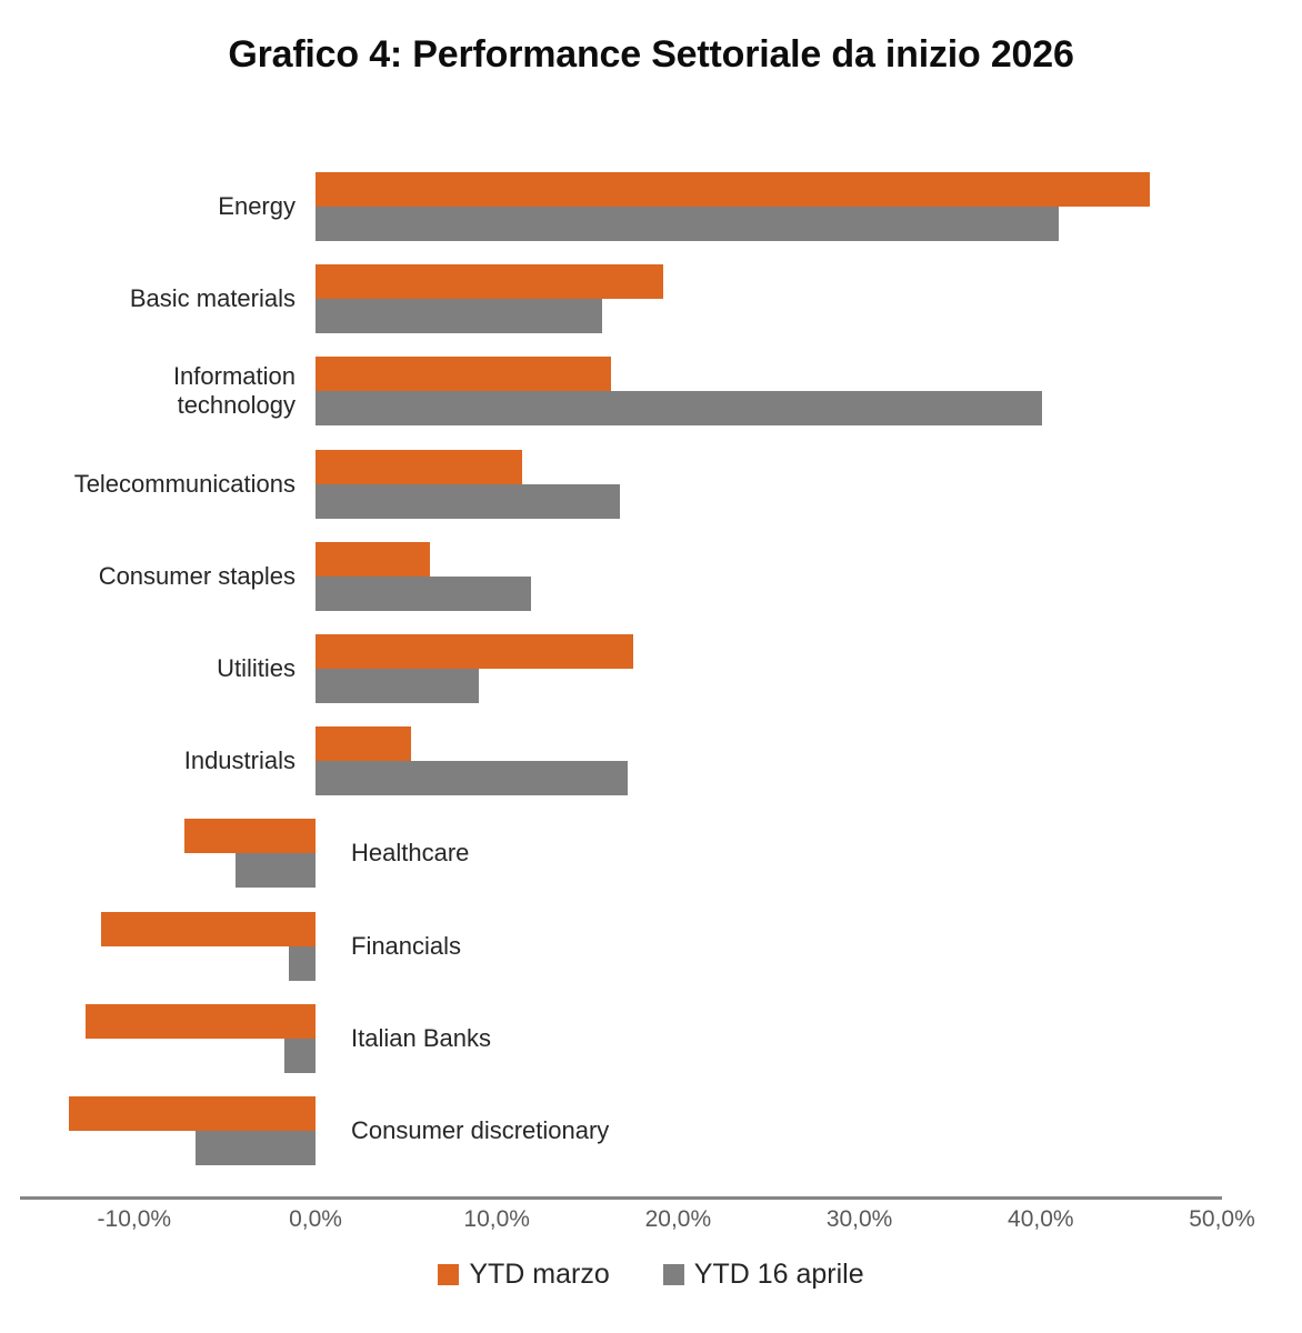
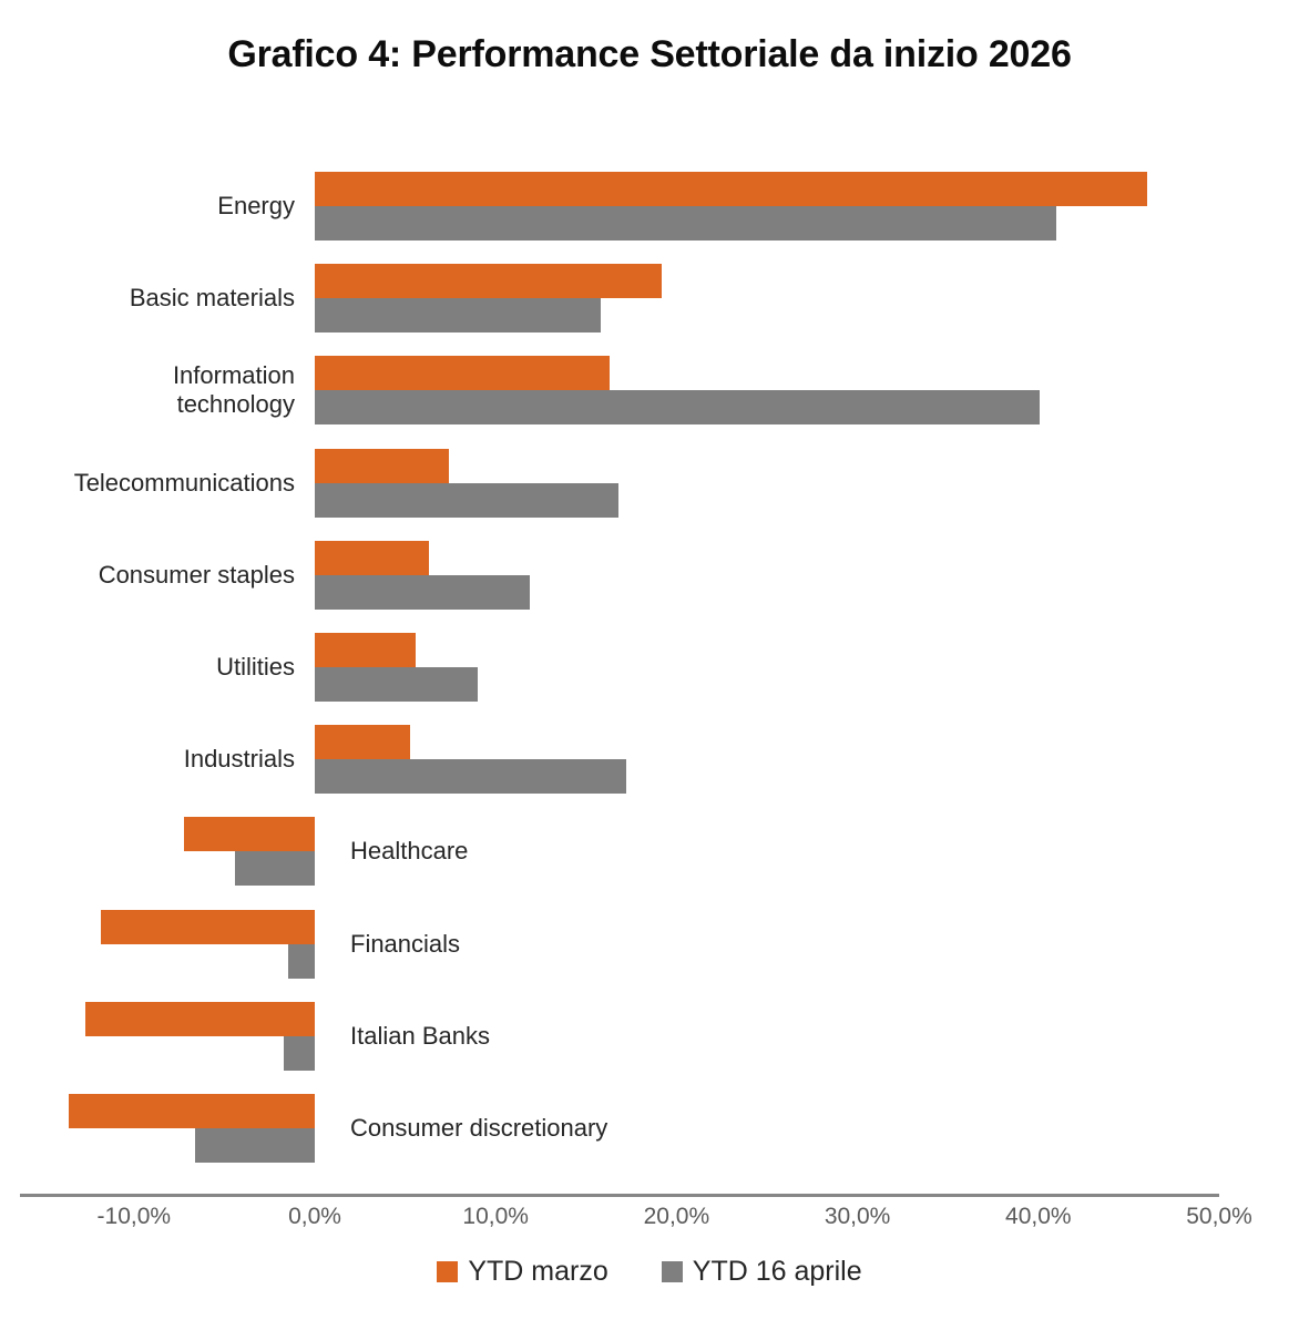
YTD marzo/Telecommunications: 11,4% -> 7,4%
YTD marzo/Utilities: 17,5% -> 5,6%
